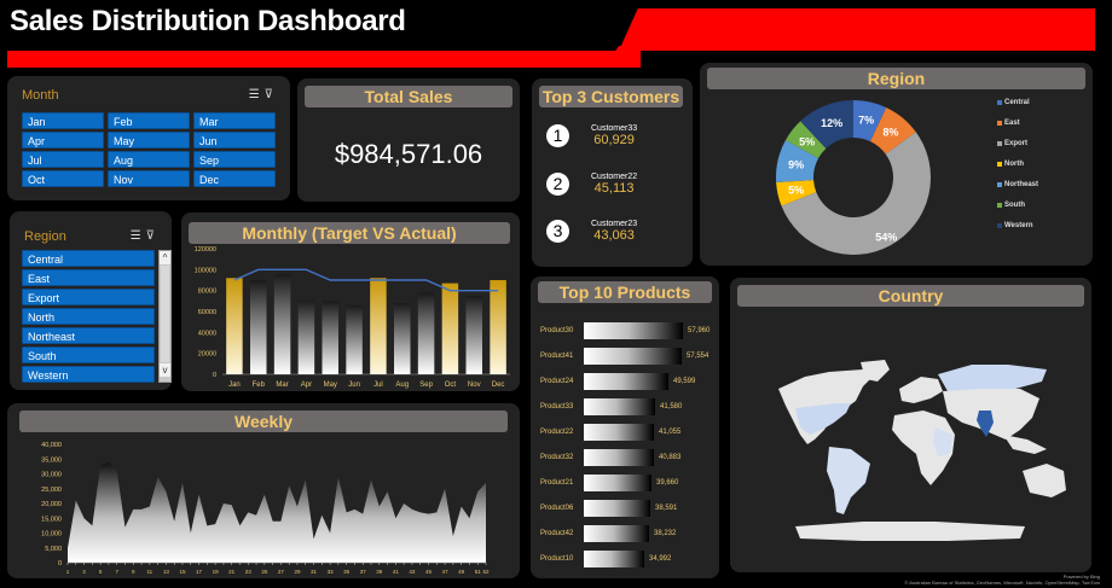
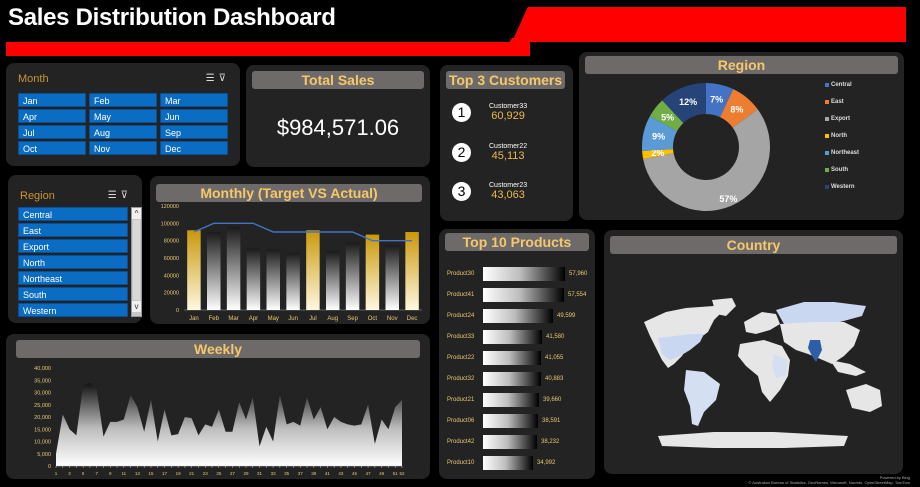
Region/Export: 54% -> 57%
Region/North: 5% -> 2%
